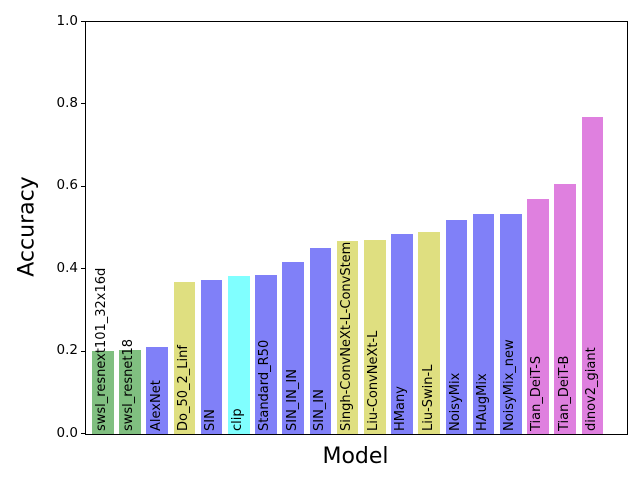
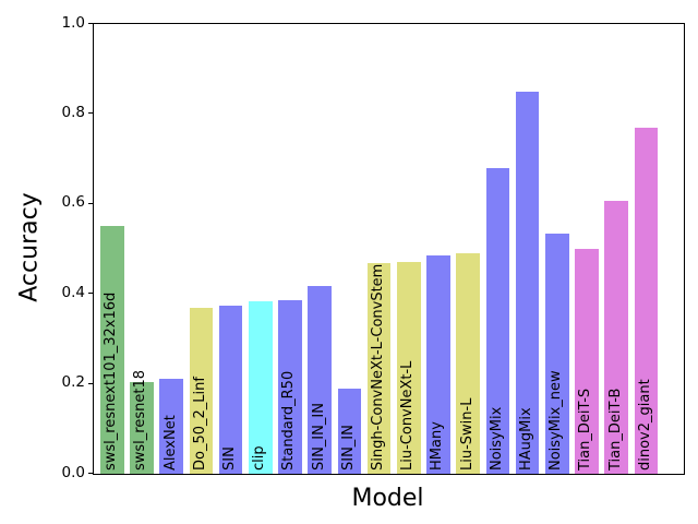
swsl_resnext101_32x16d: 0.20 -> 0.55
SIN_IN: 0.45 -> 0.19
NoisyMix: 0.52 -> 0.68
HAugMix: 0.54 -> 0.85
Tian_DeiT-S: 0.57 -> 0.50
